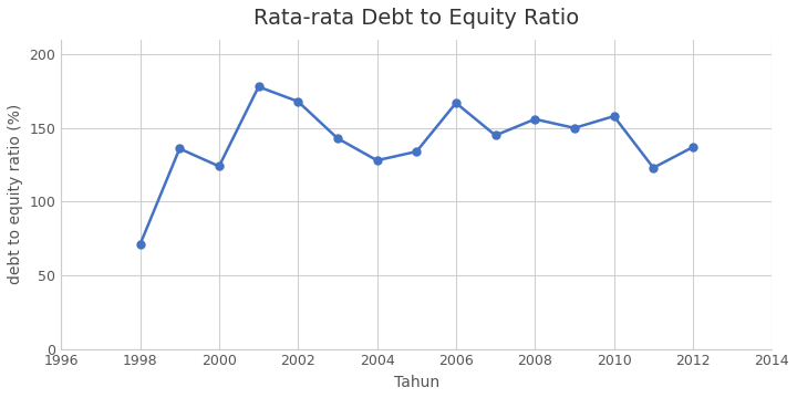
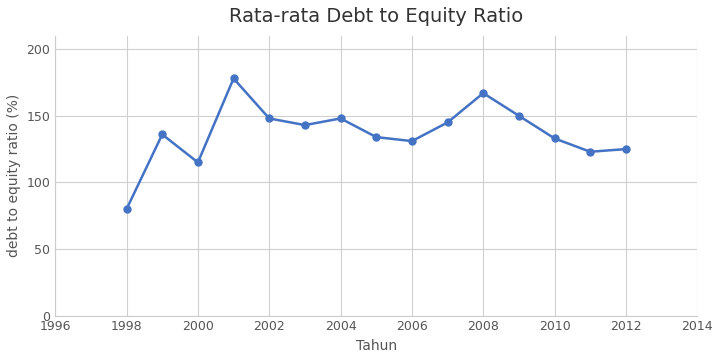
1998: 71 -> 80
2000: 124 -> 115
2002: 168 -> 148
2004: 128 -> 148
2006: 167 -> 131
2008: 156 -> 167
2010: 158 -> 133
2012: 137 -> 125
